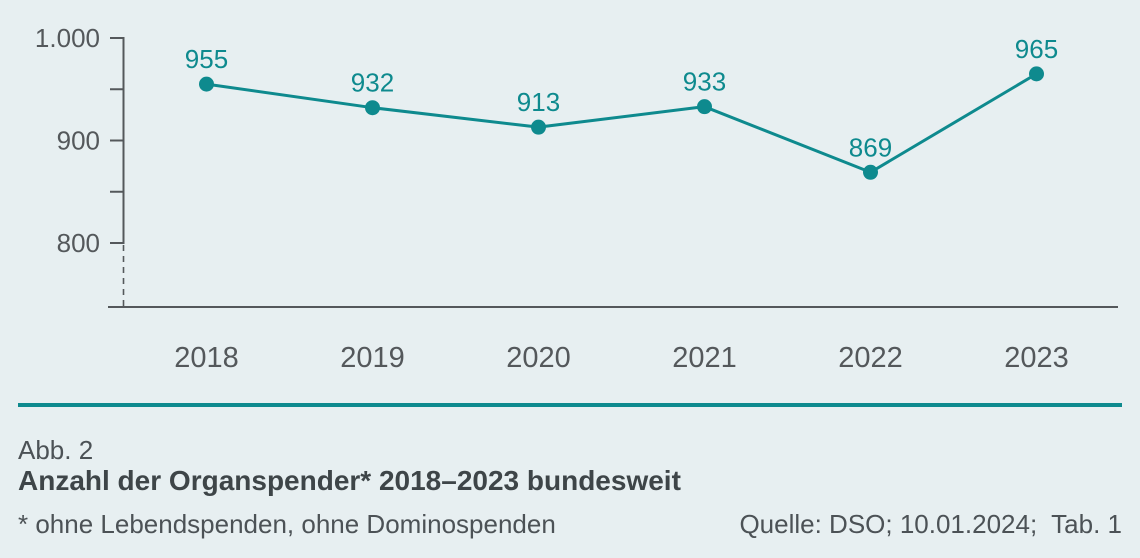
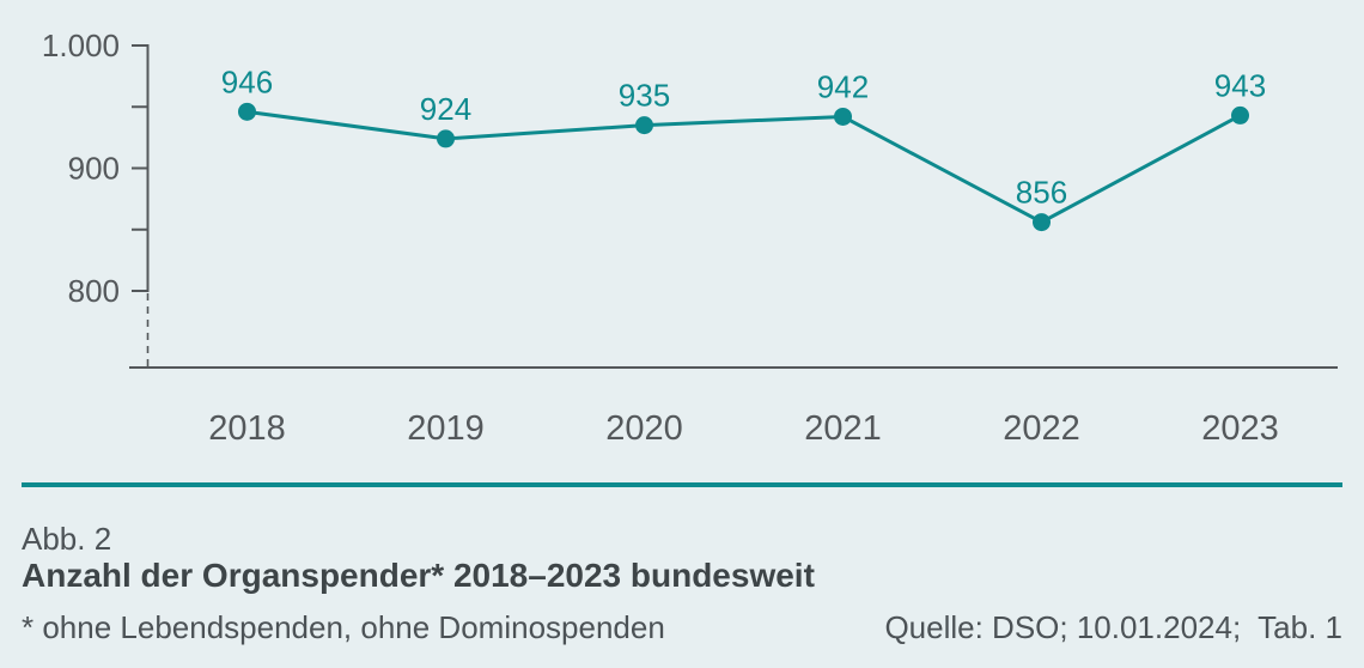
2018: 955 -> 946
2019: 932 -> 924
2020: 913 -> 935
2021: 933 -> 942
2022: 869 -> 856
2023: 965 -> 943
